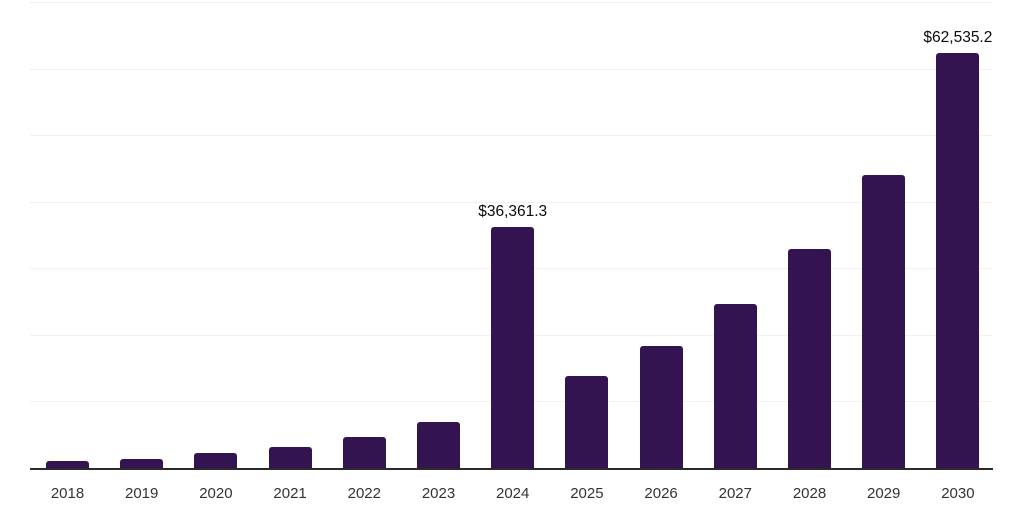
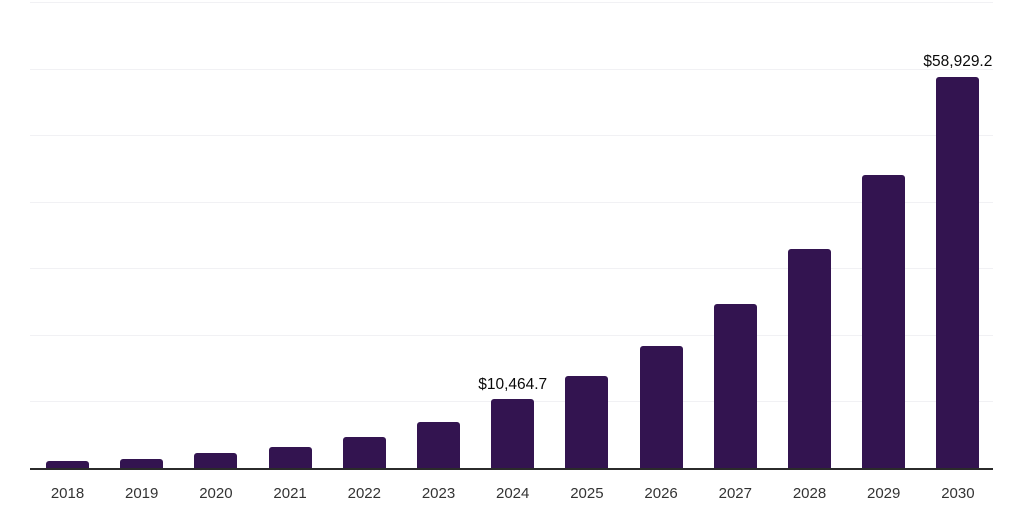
2024: $36,361.3 -> $10,464.7
2030: $62,535.2 -> $58,929.2
